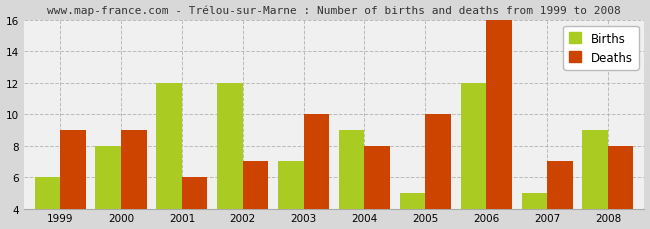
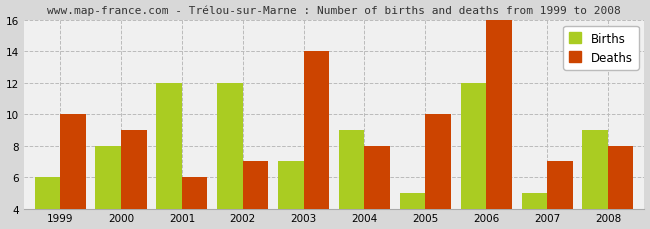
Deaths/1999: 9 -> 10
Deaths/2003: 10 -> 14
